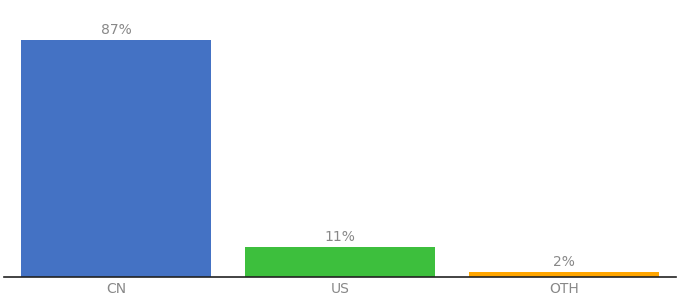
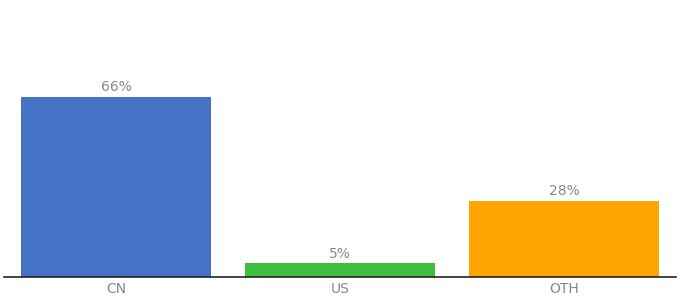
CN: 87% -> 66%
US: 11% -> 5%
OTH: 2% -> 28%
